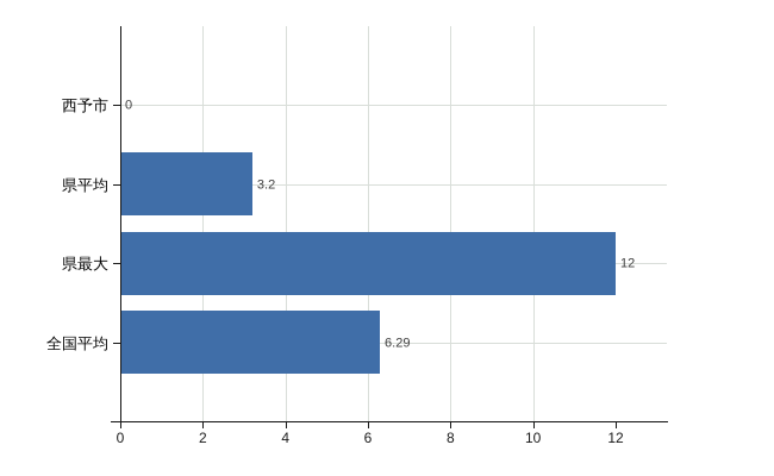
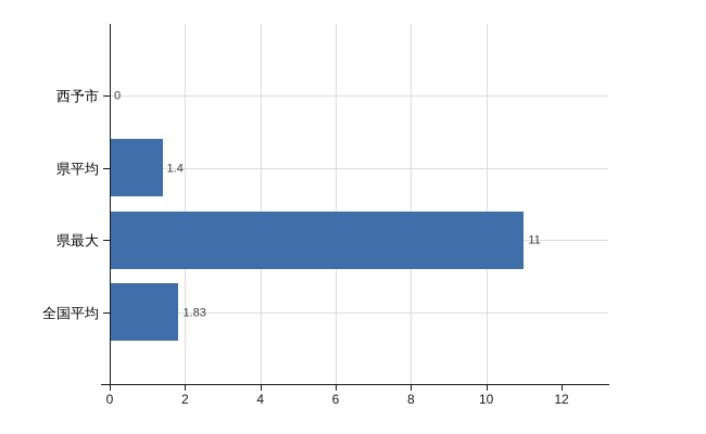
県平均: 3.2 -> 1.4
県最大: 12 -> 11
全国平均: 6.29 -> 1.83
